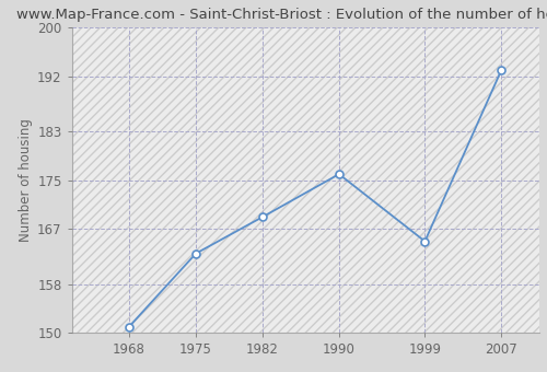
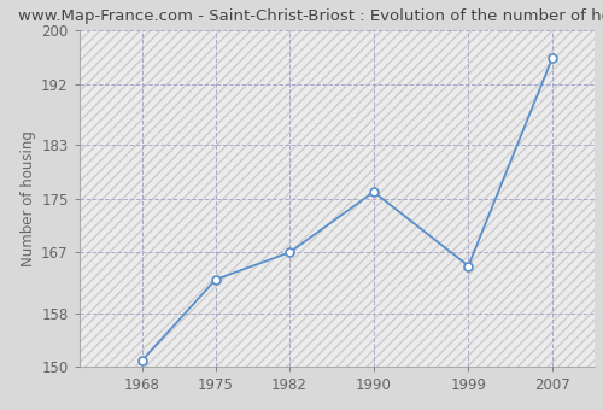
1982: 169 -> 167
2007: 193 -> 196
